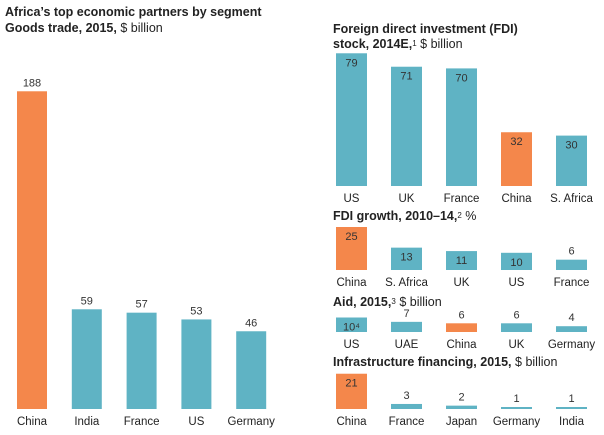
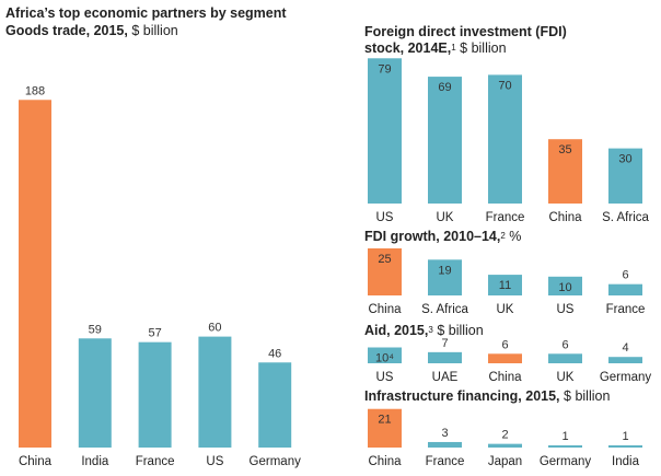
Goods trade, 2015,/US: 53 -> 60
Foreign direct investment (FDI)/UK: 71 -> 69
Foreign direct investment (FDI)/China: 32 -> 35
FDI growth, 2010–14,/S. Africa: 13 -> 19
